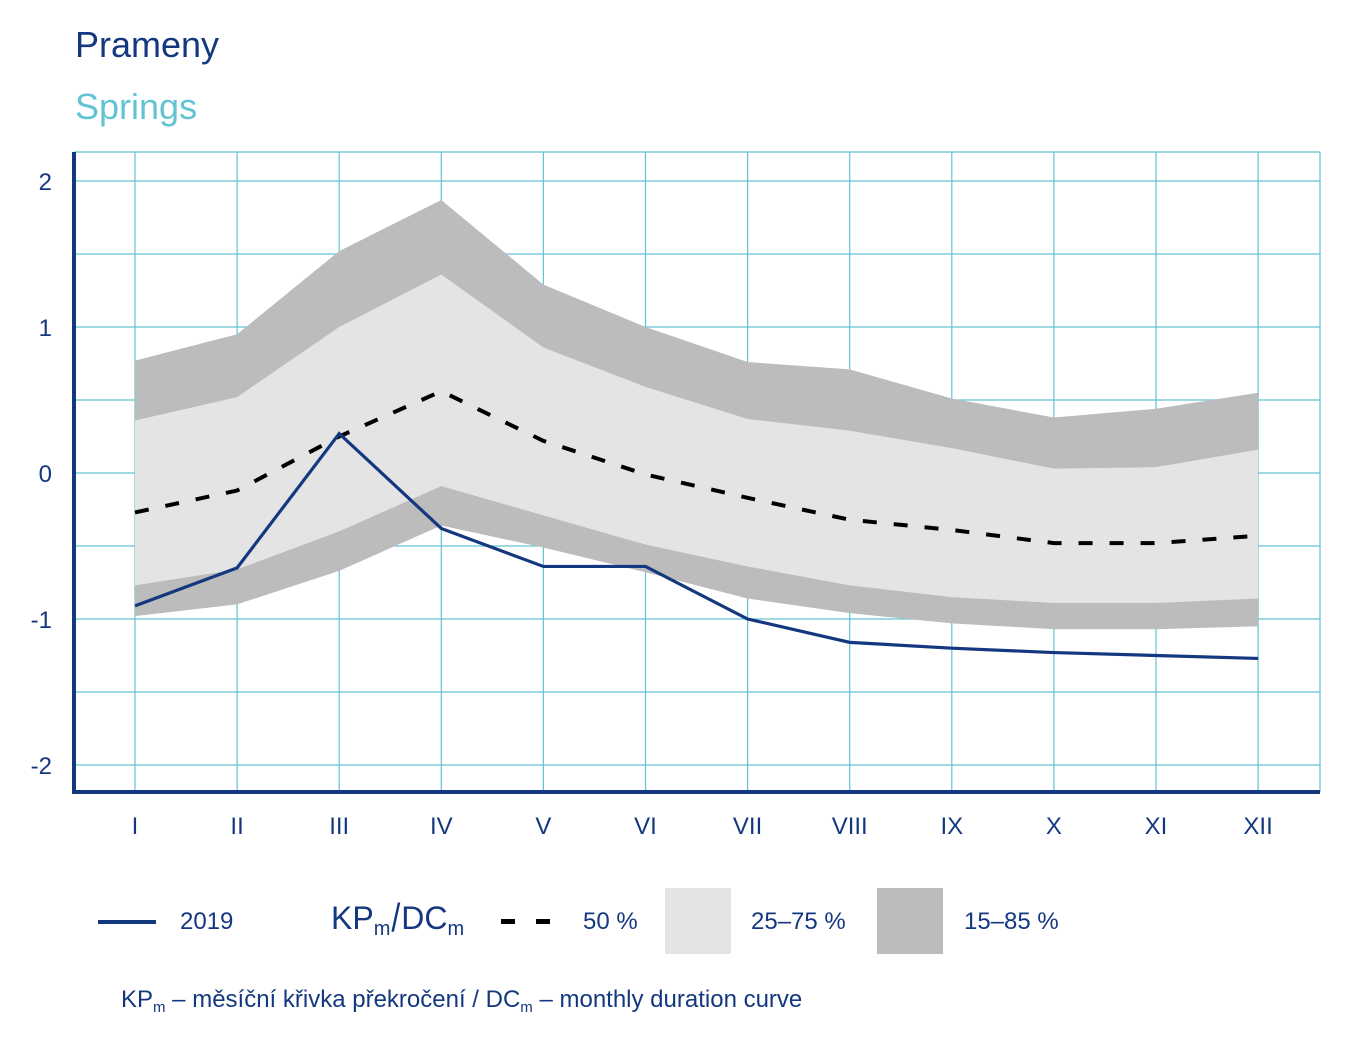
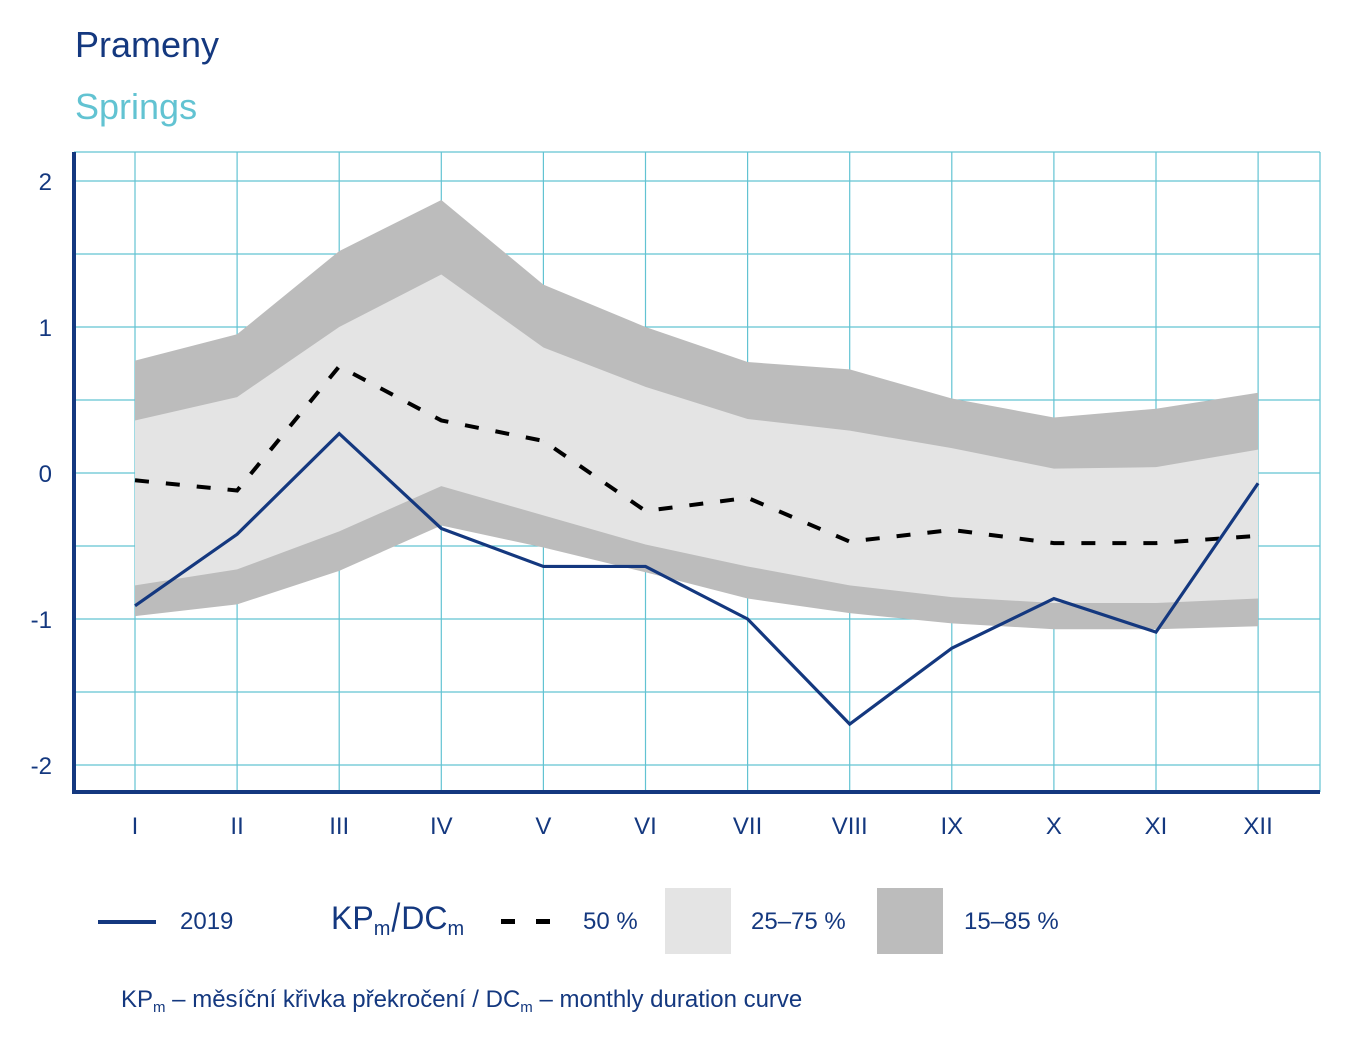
50 %/I: -0.27 -> -0.05
2019/II: -0.65 -> -0.42
50 %/III: 0.25 -> 0.73
50 %/IV: 0.56 -> 0.36
50 %/VI: -0.01 -> -0.26
2019/VIII: -1.16 -> -1.72
50 %/VIII: -0.32 -> -0.47
2019/X: -1.23 -> -0.86
2019/XI: -1.25 -> -1.09
2019/XII: -1.27 -> -0.07
